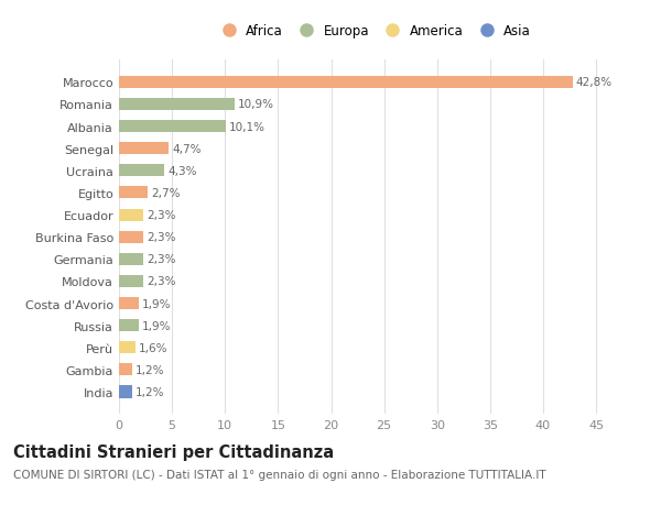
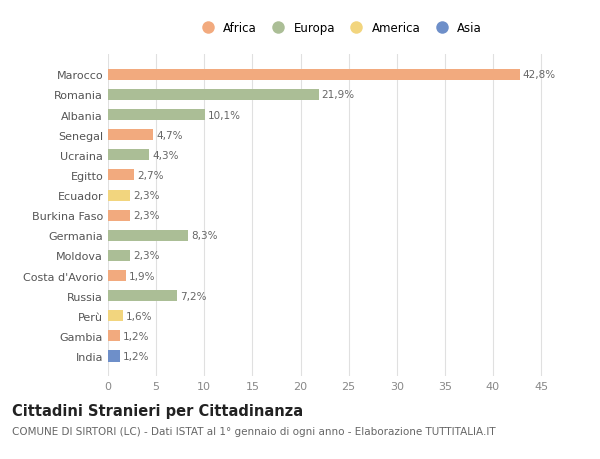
Romania: 10,9% -> 21,9%
Germania: 2,3% -> 8,3%
Russia: 1,9% -> 7,2%
